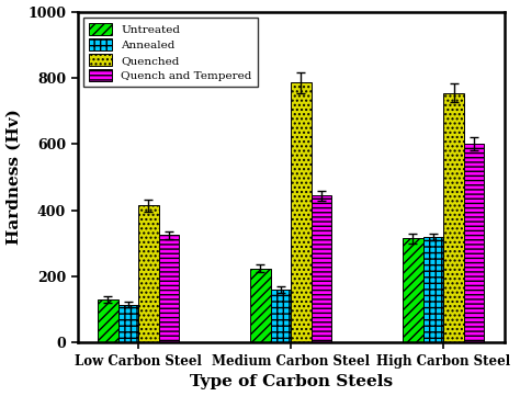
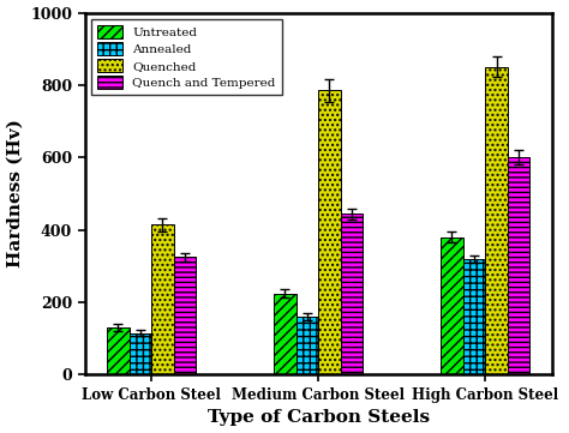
Untreated/High Carbon Steel: 315 -> 380
Quenched/High Carbon Steel: 755 -> 850
